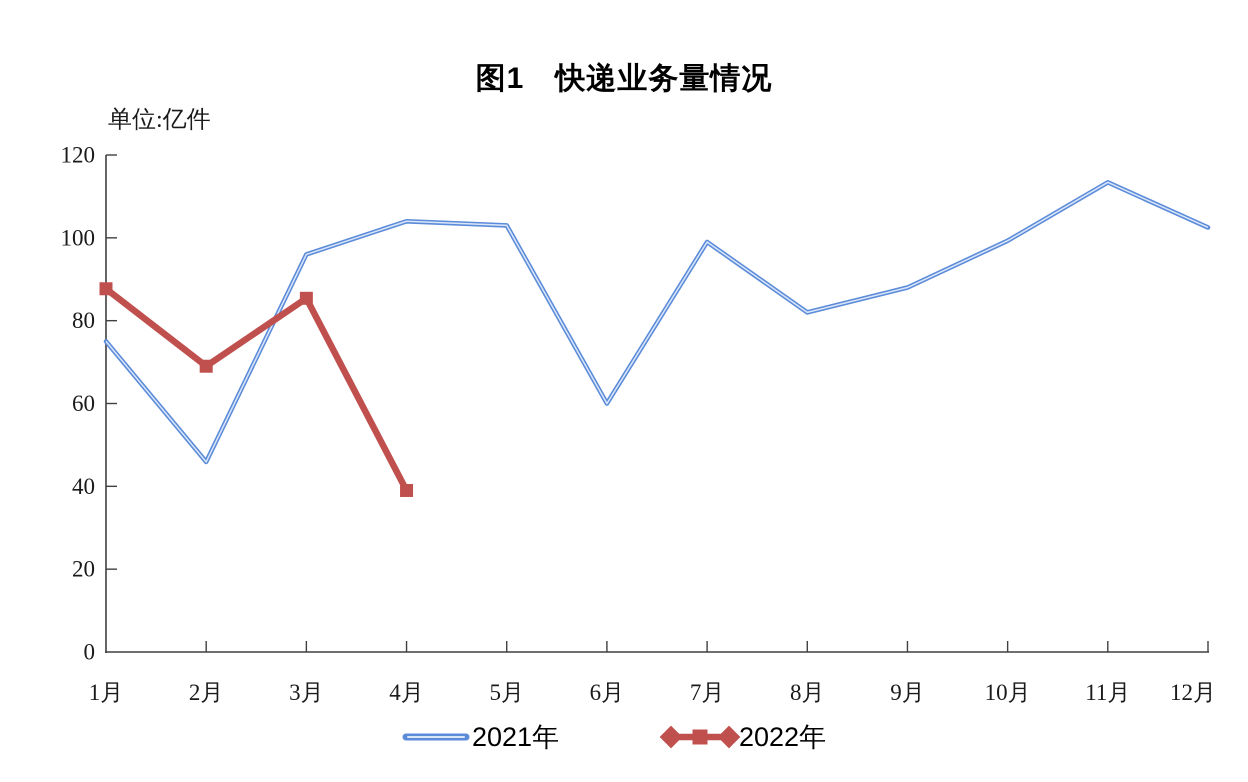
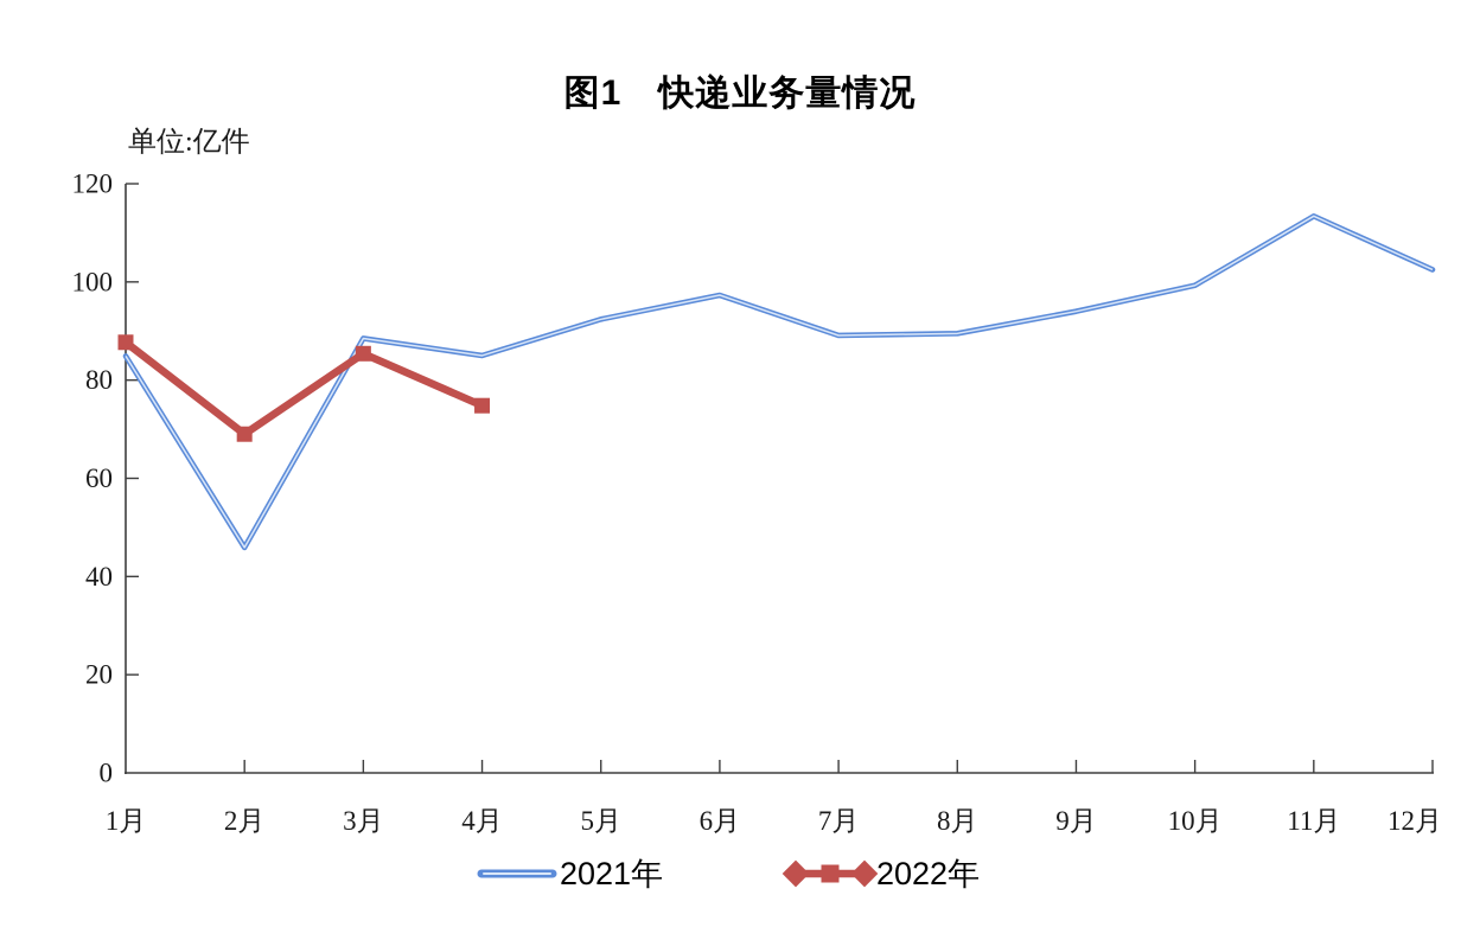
2021年/1月: 75 -> 85
2021年/3月: 96 -> 88
2021年/4月: 104 -> 85
2022年/4月: 39 -> 75
2021年/5月: 103 -> 92
2021年/6月: 60 -> 97
2021年/7月: 99 -> 89
2021年/8月: 82 -> 90
2021年/9月: 88 -> 94
